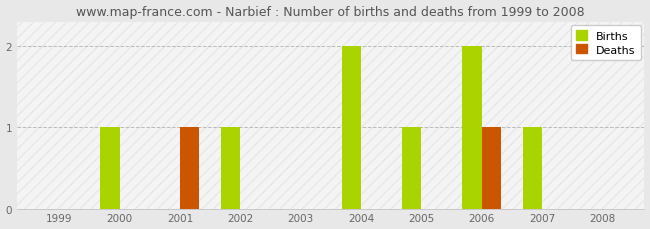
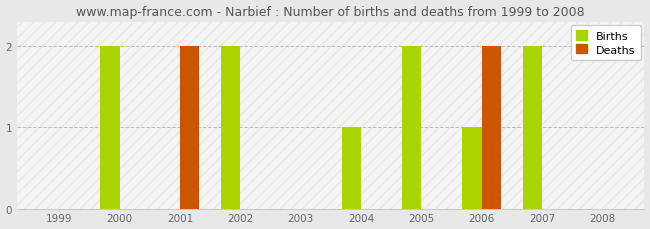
Births/2000: 1 -> 2
Deaths/2001: 1 -> 2
Births/2002: 1 -> 2
Births/2004: 2 -> 1
Births/2005: 1 -> 2
Births/2006: 2 -> 1
Deaths/2006: 1 -> 2
Births/2007: 1 -> 2
